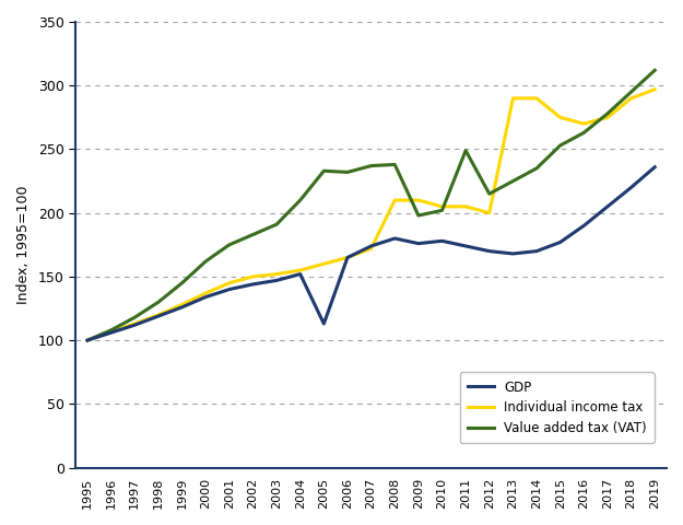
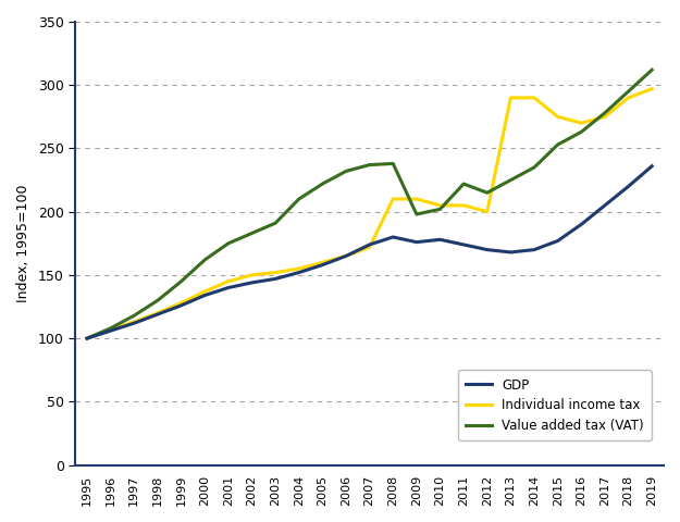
GDP/2005: 113 -> 158
Value added tax (VAT)/2005: 233 -> 222
Value added tax (VAT)/2011: 249 -> 222
